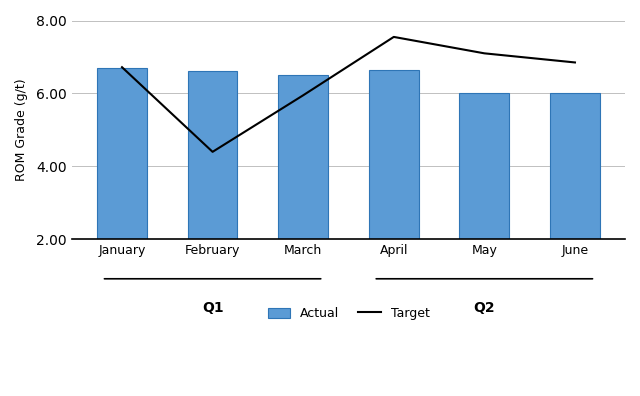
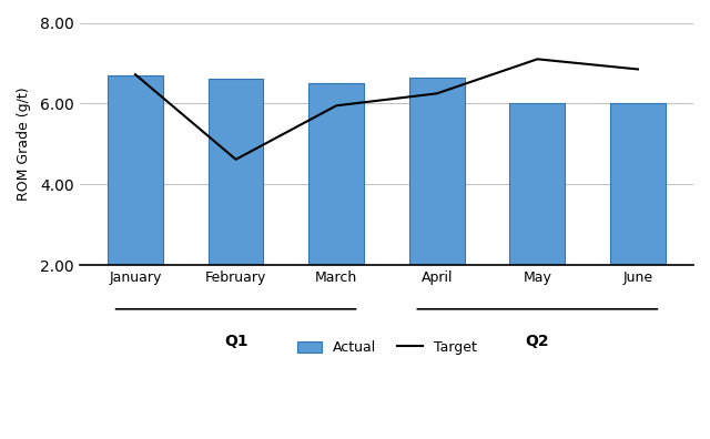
Target/February: 4.40 -> 4.62
Target/April: 7.55 -> 6.25
